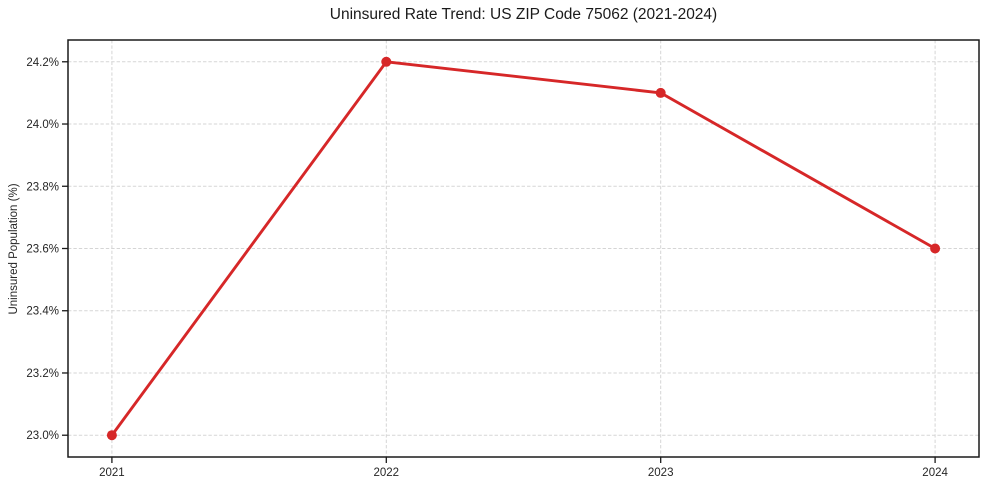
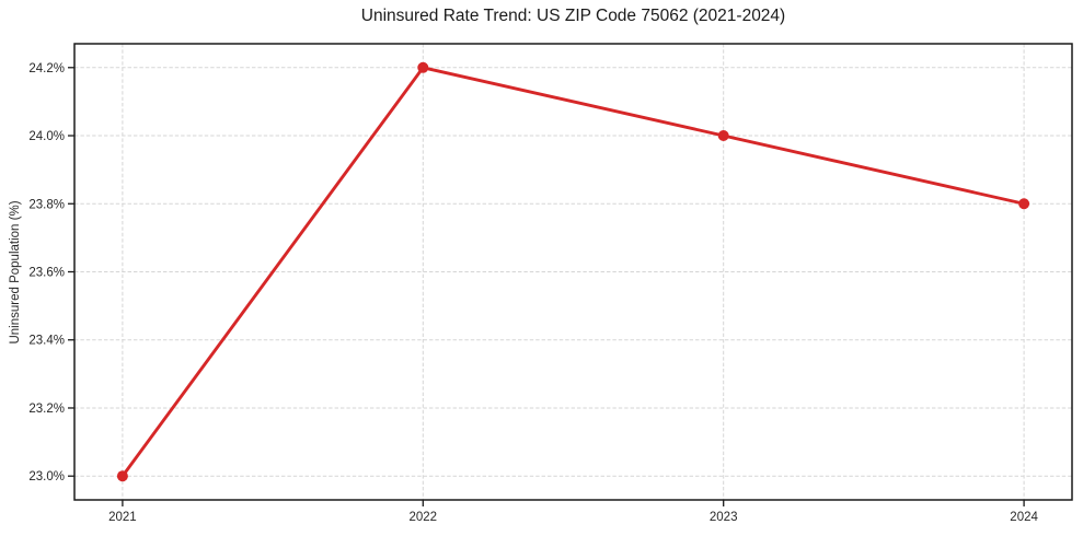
2023: 24.1% -> 24.0%
2024: 23.6% -> 23.8%
